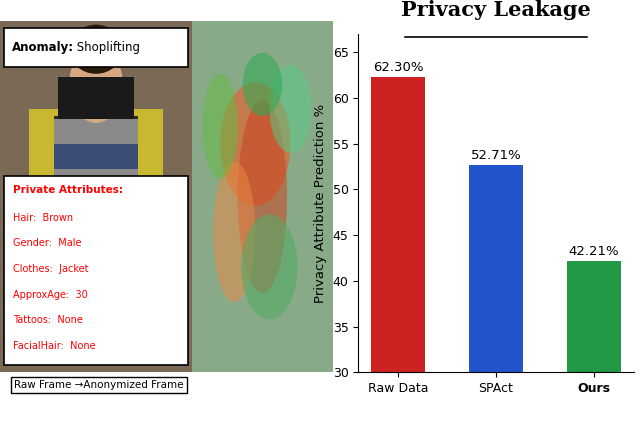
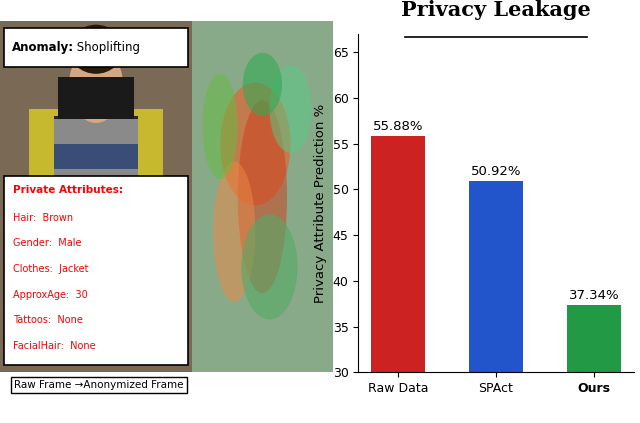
Raw Data: 62.30% -> 55.88%
SPAct: 52.71% -> 50.92%
Ours: 42.21% -> 37.34%
